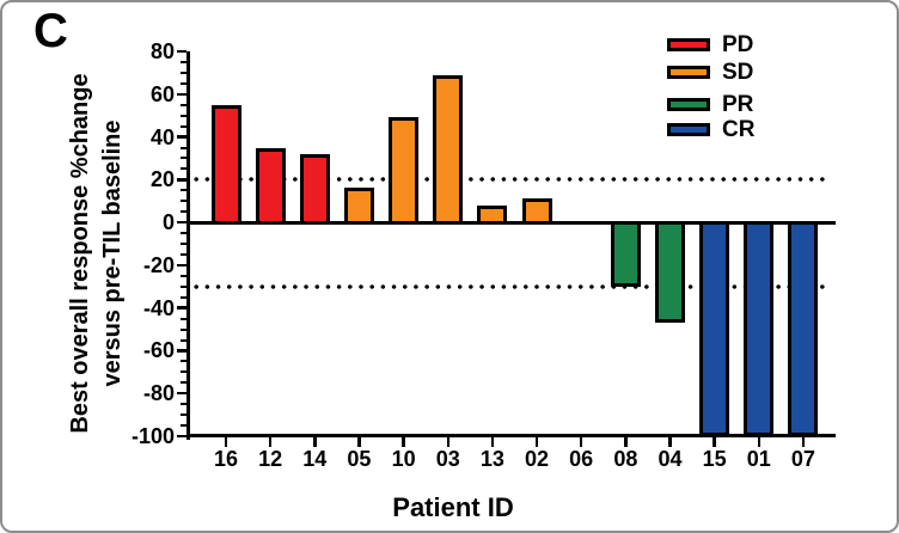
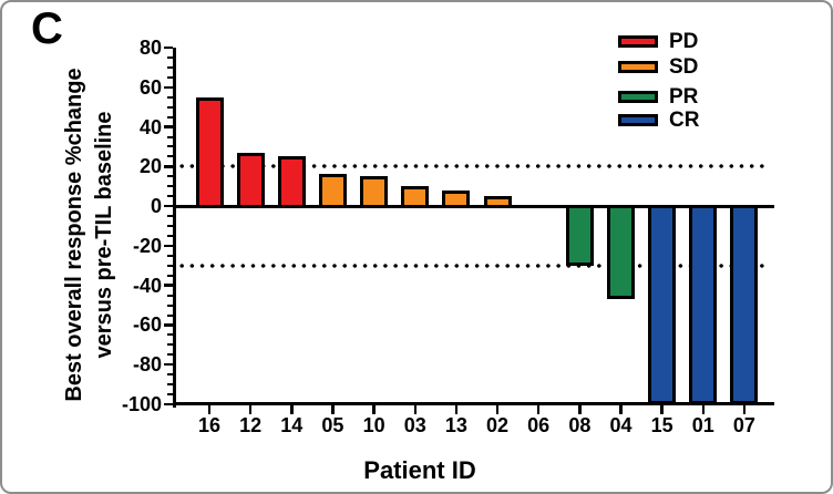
12: 35 -> 27
14: 32 -> 25
10: 49 -> 15
03: 69 -> 10
02: 11 -> 5
